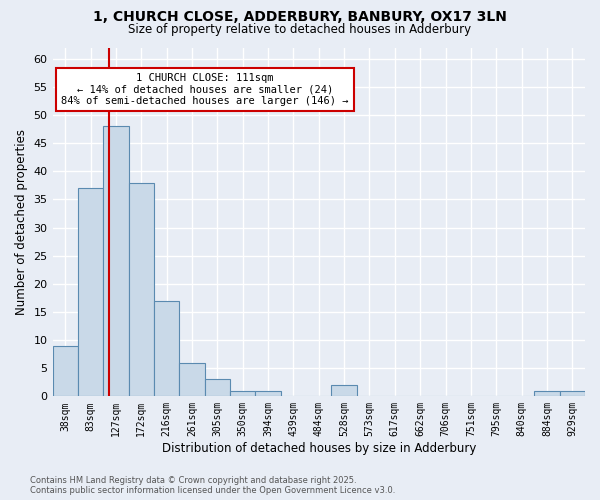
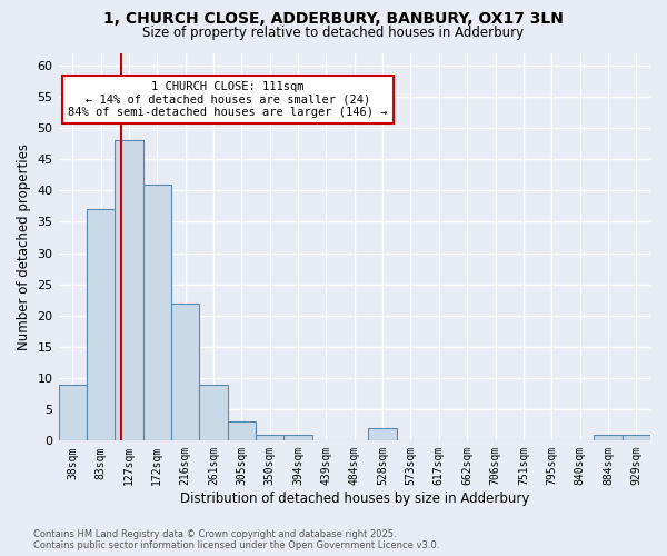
172sqm: 38 -> 41
216sqm: 17 -> 22
261sqm: 6 -> 9
